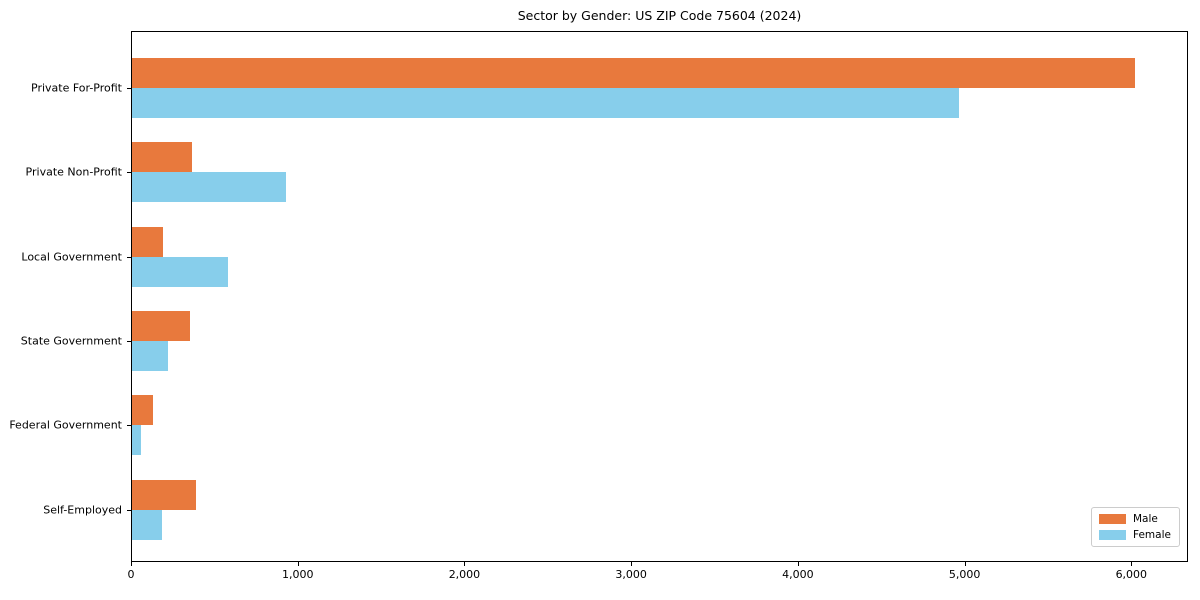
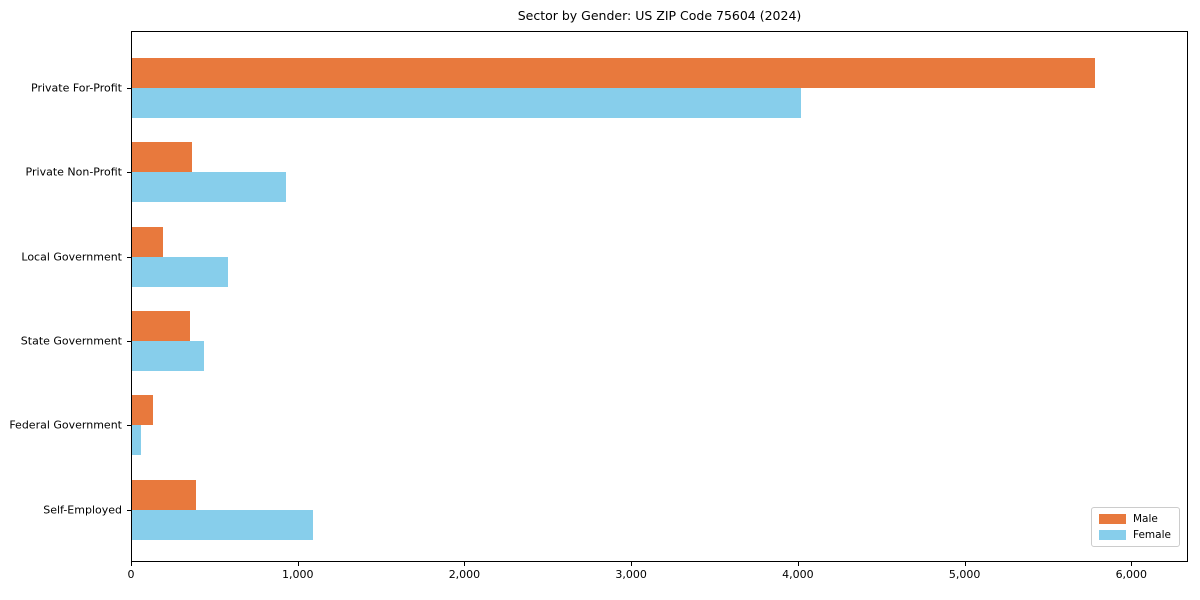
Male/Private For-Profit: 6020 -> 5780
Female/Private For-Profit: 4960 -> 4020
Female/State Government: 220 -> 440
Female/Self-Employed: 180 -> 1090
